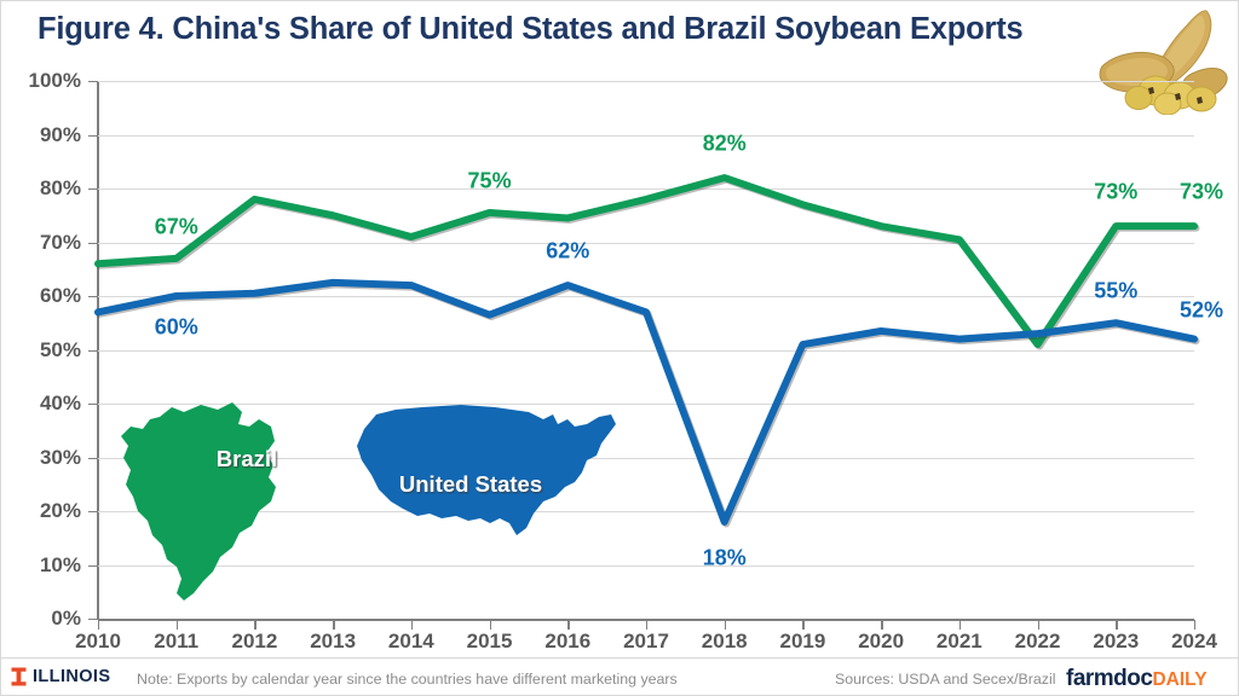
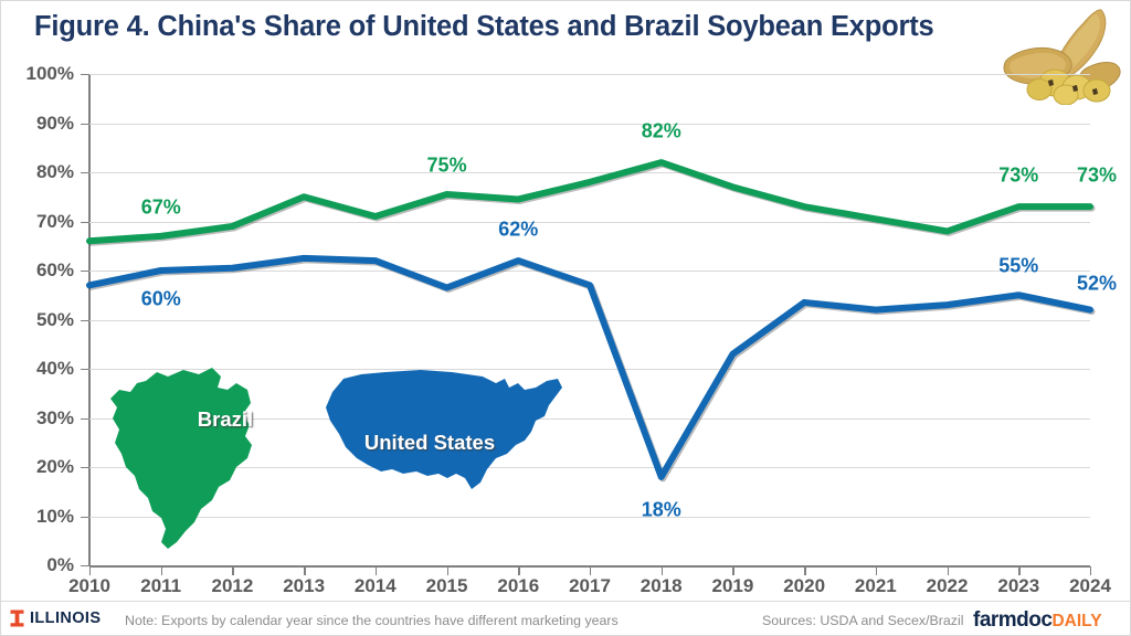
Brazil/2012: 78% -> 69%
United States/2019: 51% -> 43%
Brazil/2022: 51% -> 68%
